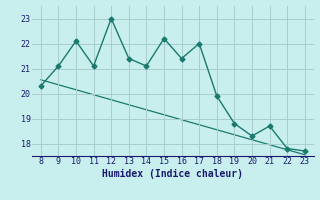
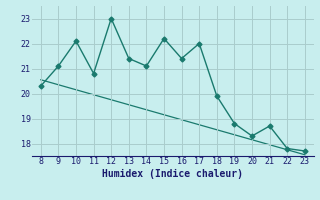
11: 21.1 -> 20.8
